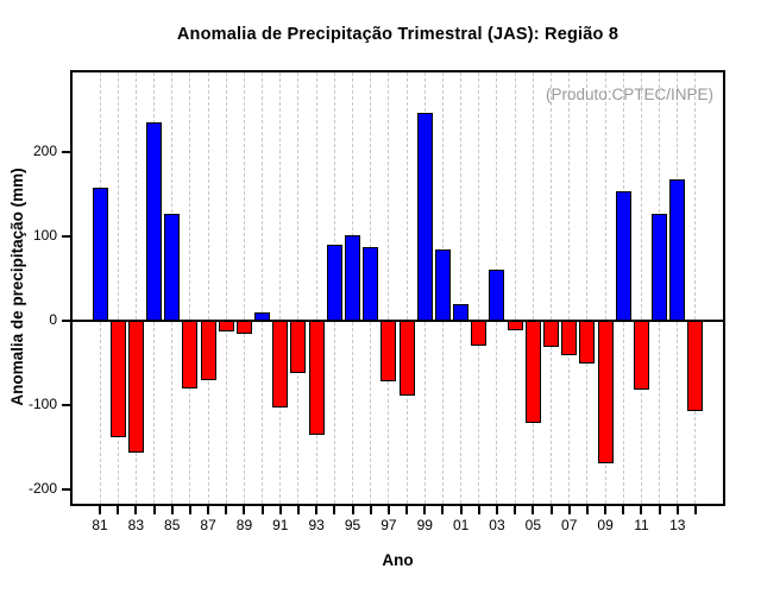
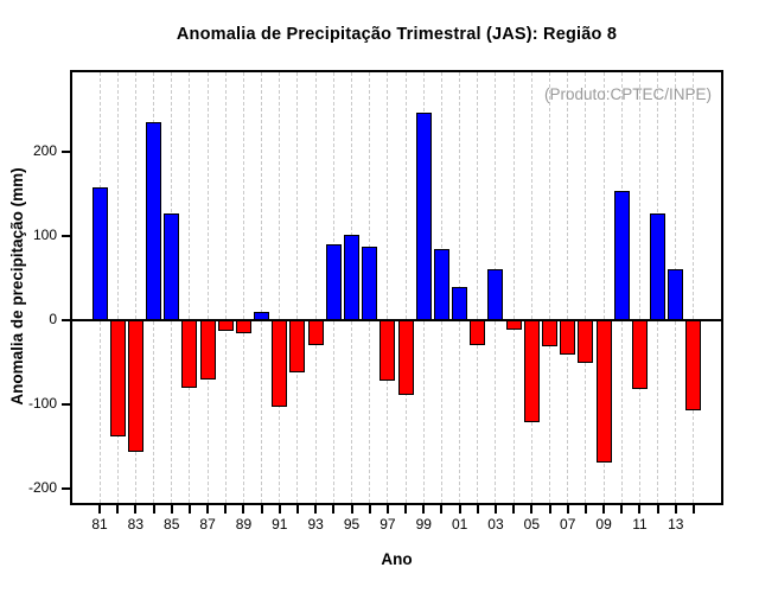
93: -140 -> -30
01: 20 -> 40
13: 170 -> 60
